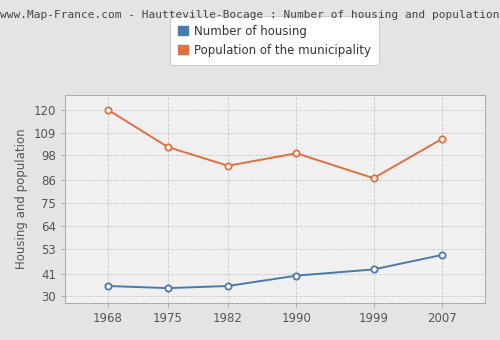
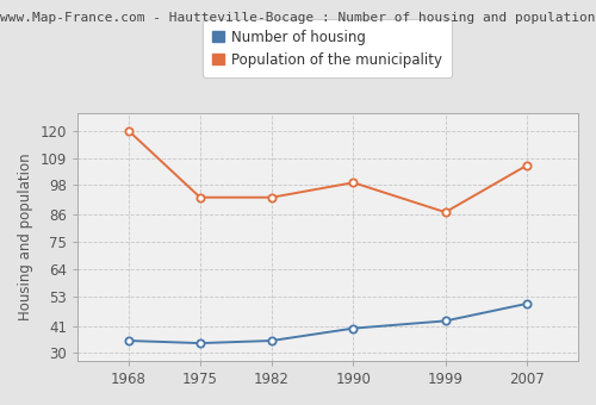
Population of the municipality/1975: 102 -> 93
